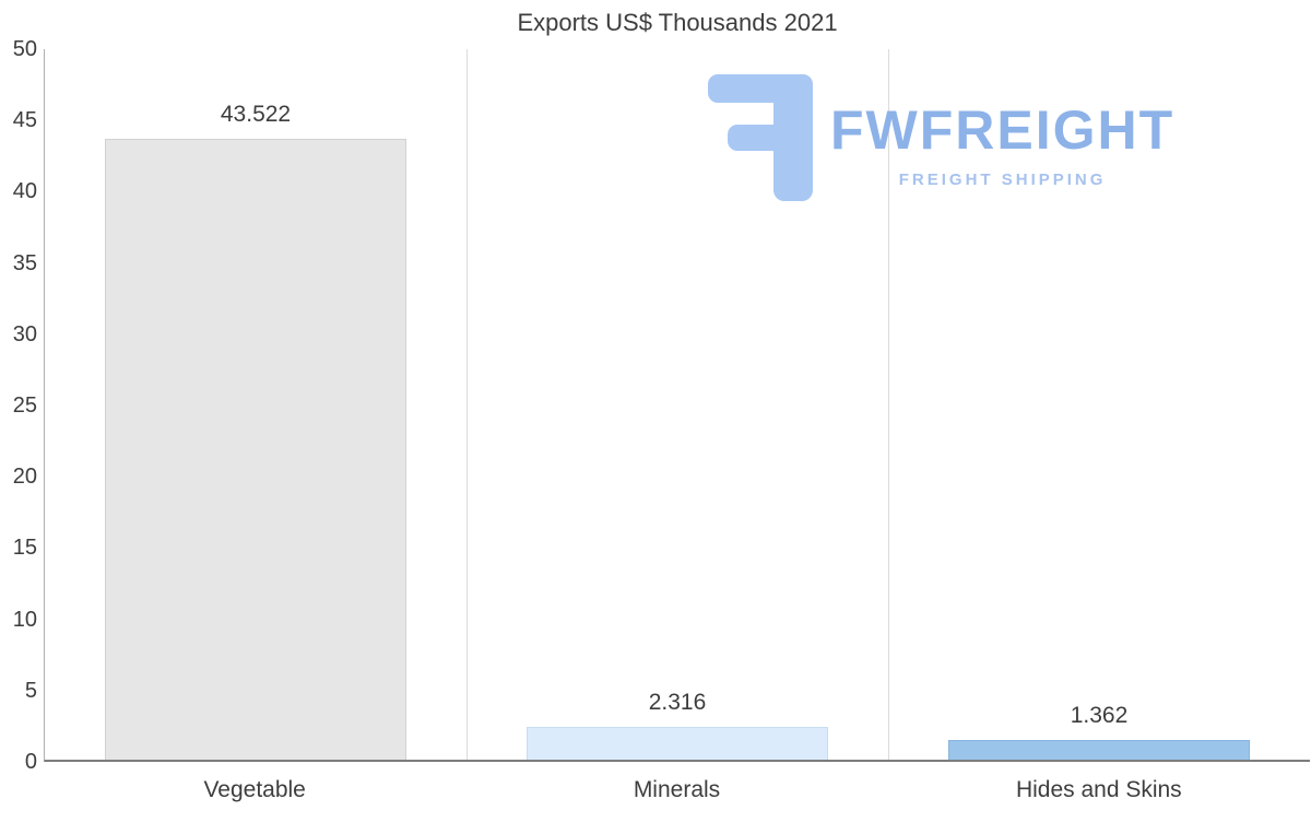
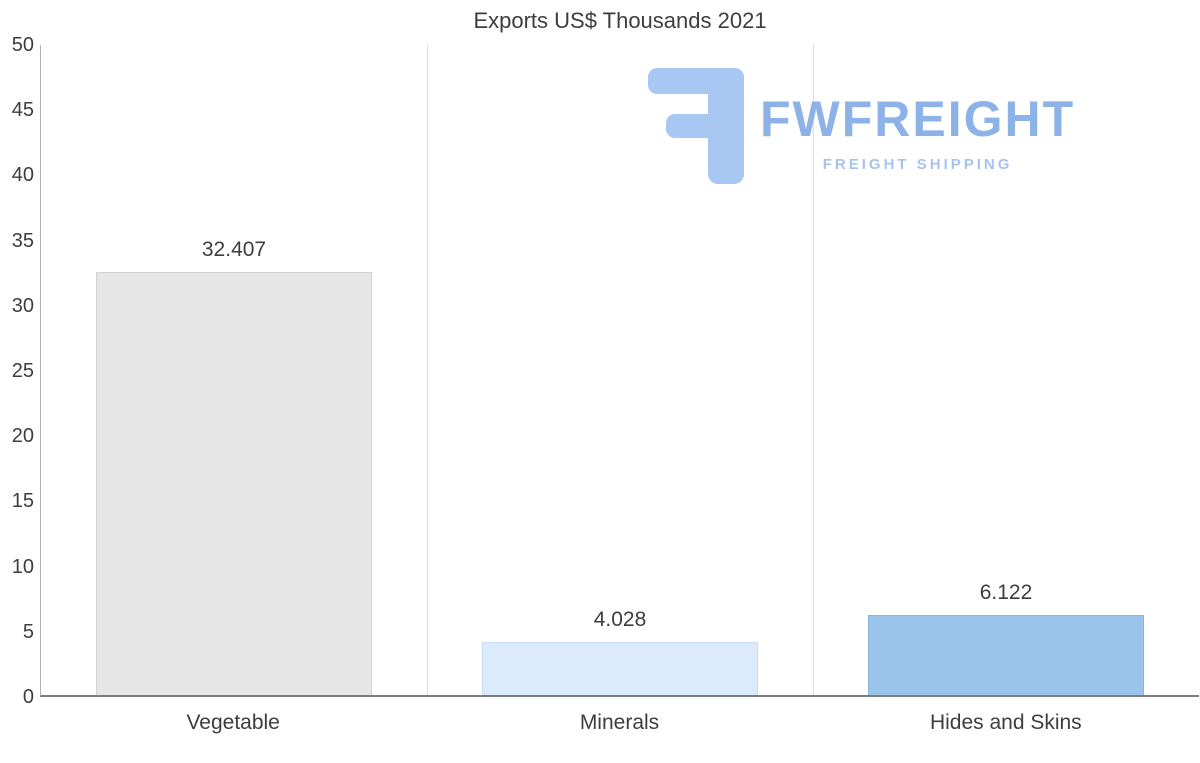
Vegetable: 43.522 -> 32.407
Minerals: 2.316 -> 4.028
Hides and Skins: 1.362 -> 6.122
